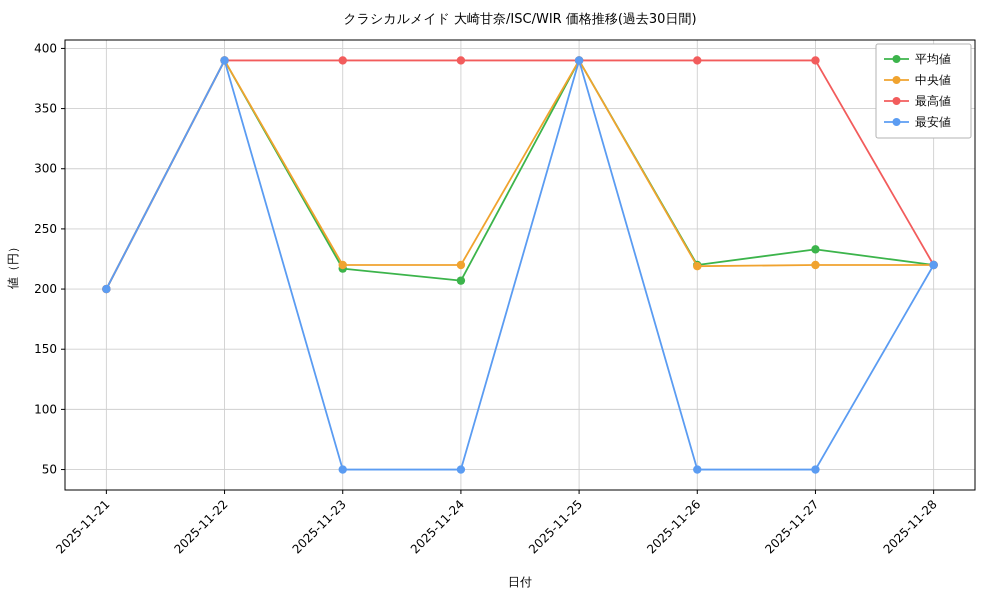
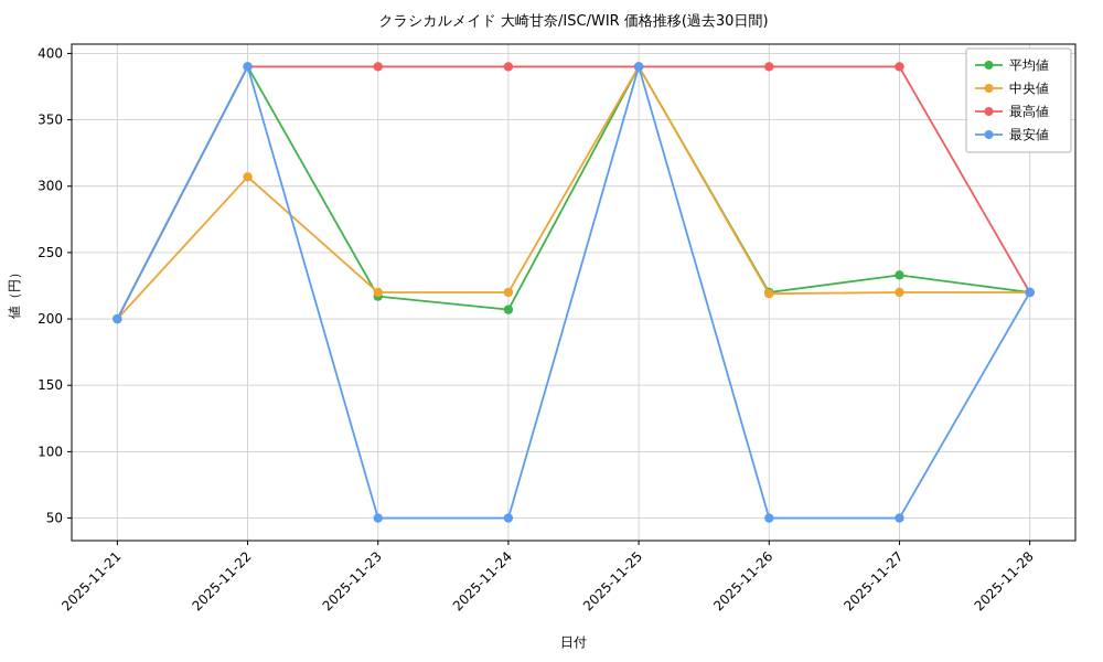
中央値/2025-11-22: 390 -> 307
